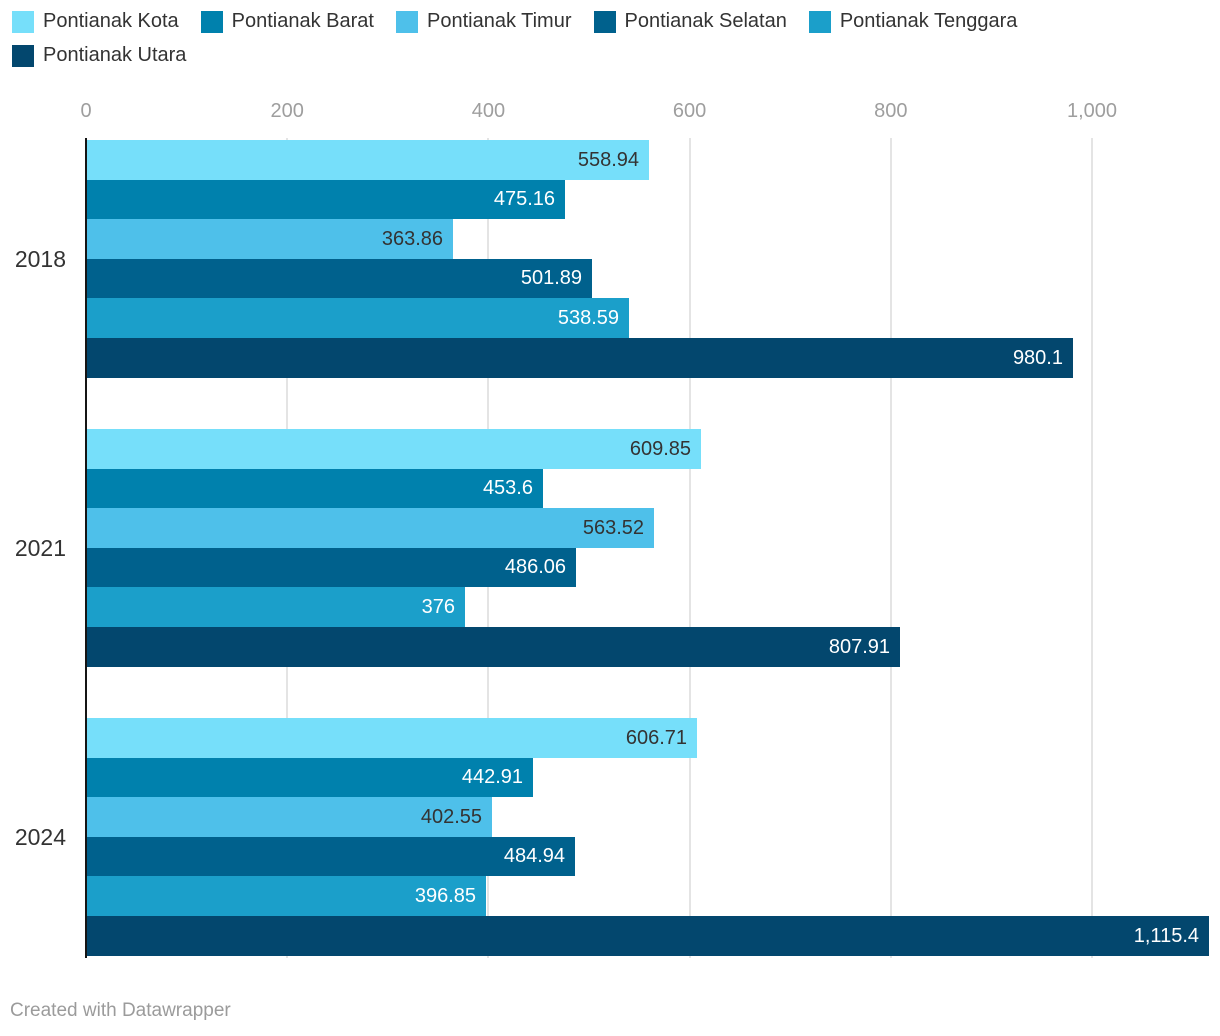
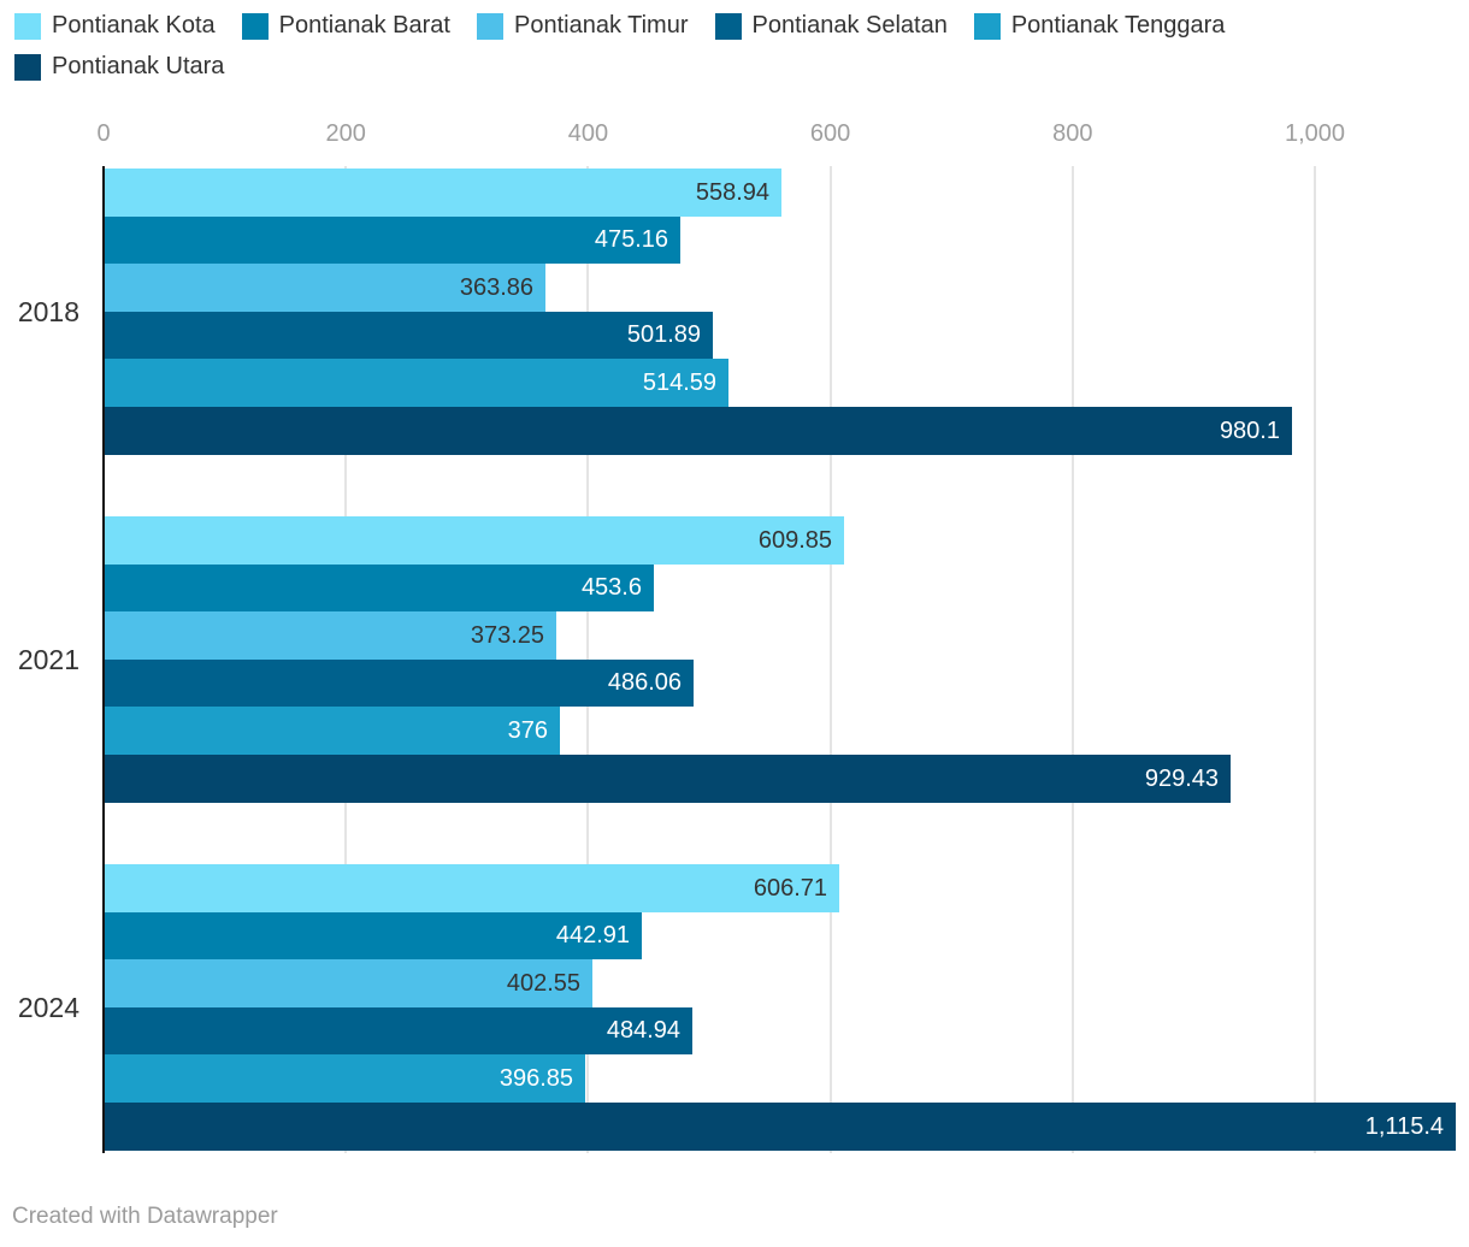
Pontianak Tenggara/2018: 538.59 -> 514.59
Pontianak Timur/2021: 563.52 -> 373.25
Pontianak Utara/2021: 807.91 -> 929.43
